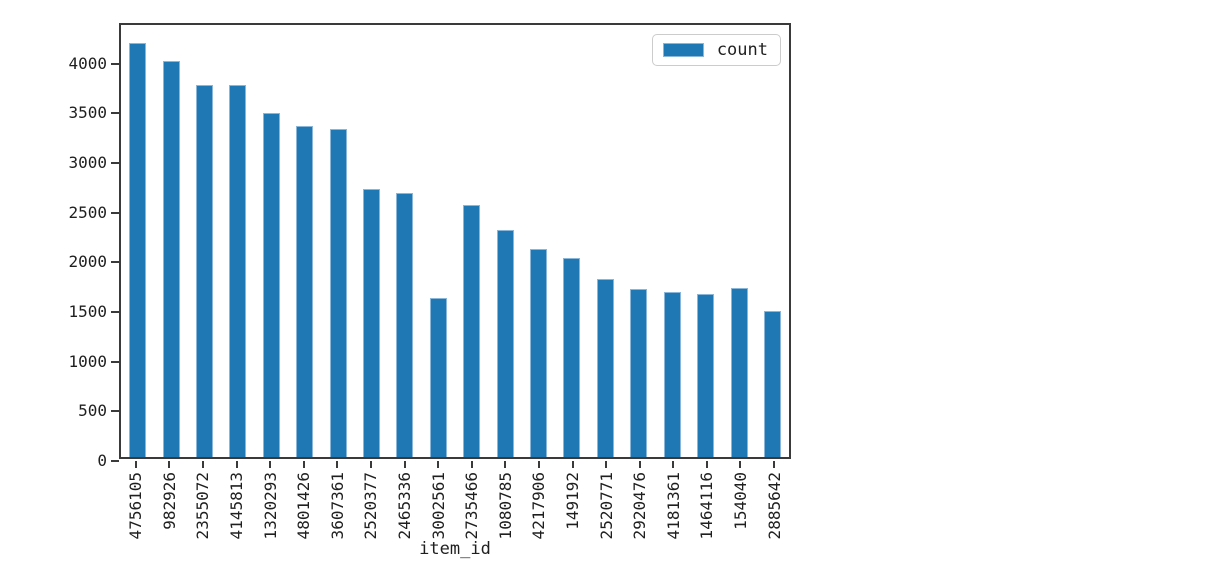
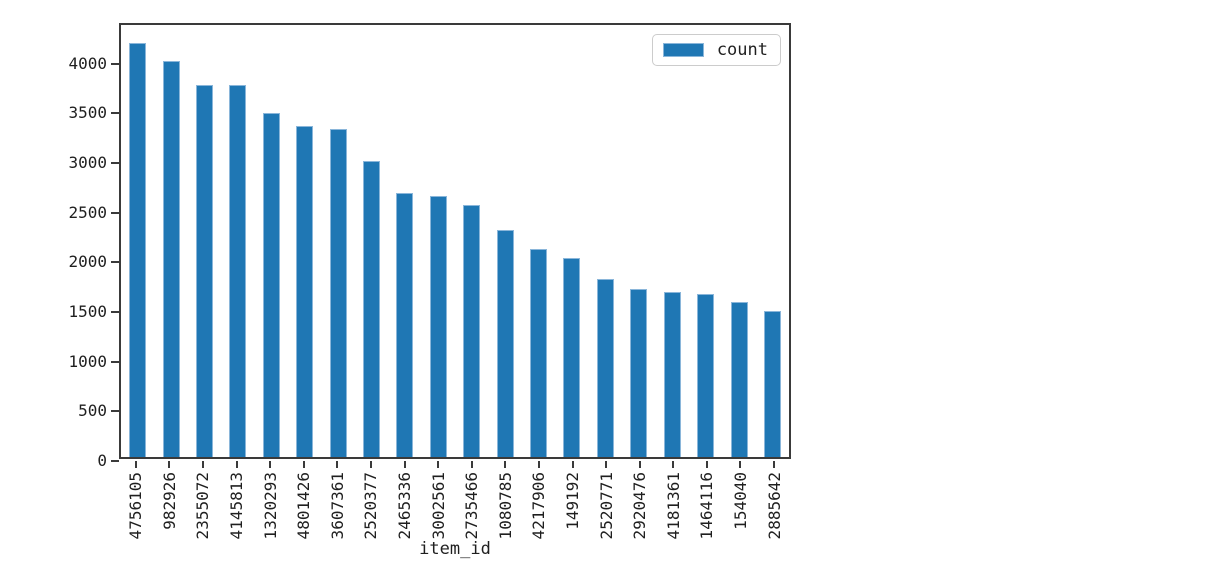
2520377: 2700 -> 3000
3002561: 1600 -> 2600
154040: 1700 -> 1600
